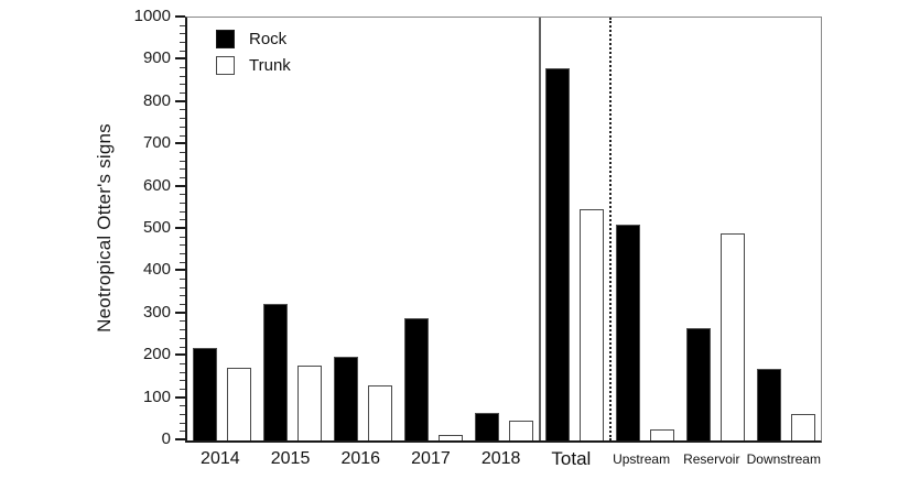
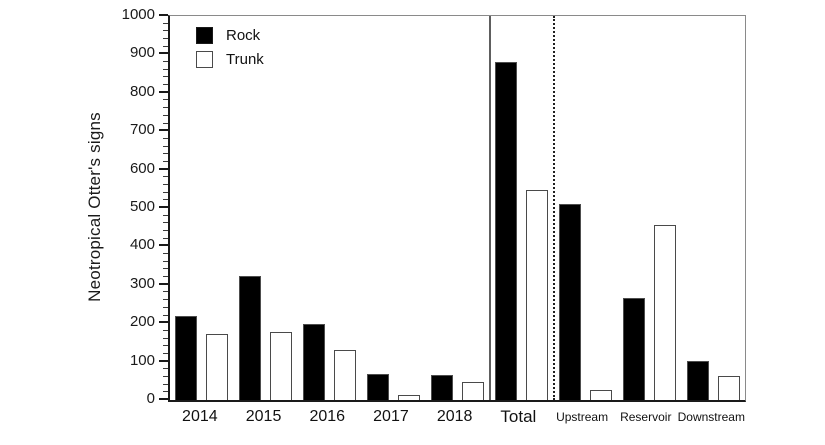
Rock/2017: 290 -> 70
Trunk/Reservoir: 490 -> 460
Rock/Downstream: 170 -> 100
